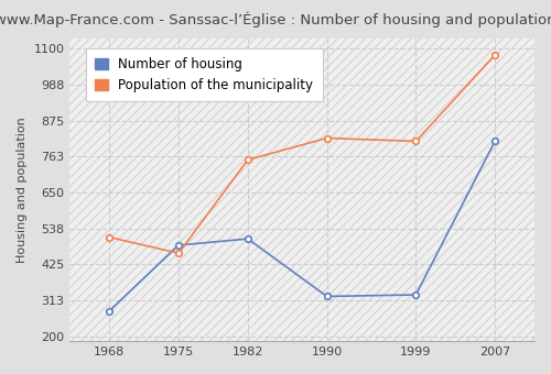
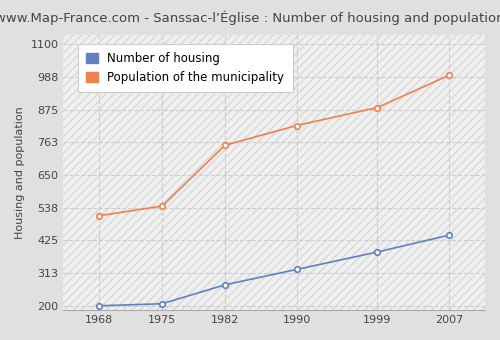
Number of housing/1968: 280 -> 200
Number of housing/1975: 485 -> 207
Population of the municipality/1975: 460 -> 543
Number of housing/1982: 505 -> 272
Number of housing/1999: 330 -> 385
Population of the municipality/1999: 810 -> 882
Number of housing/2007: 810 -> 443
Population of the municipality/2007: 1080 -> 993
